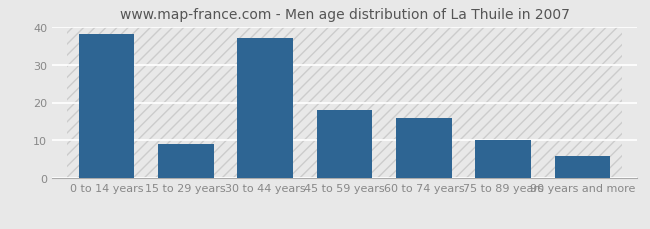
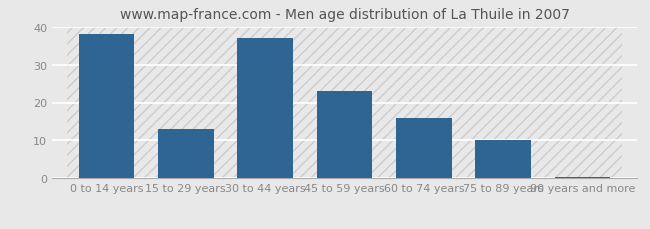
15 to 29 years: 9.0 -> 13.0
45 to 59 years: 18.0 -> 23.0
90 years and more: 6.0 -> 0.5
